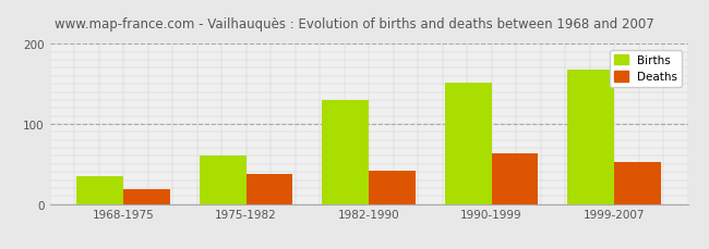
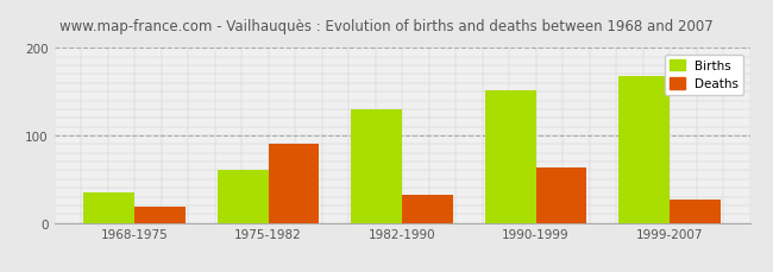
Deaths/1975-1982: 37 -> 90
Deaths/1982-1990: 42 -> 32
Deaths/1999-2007: 52 -> 26
